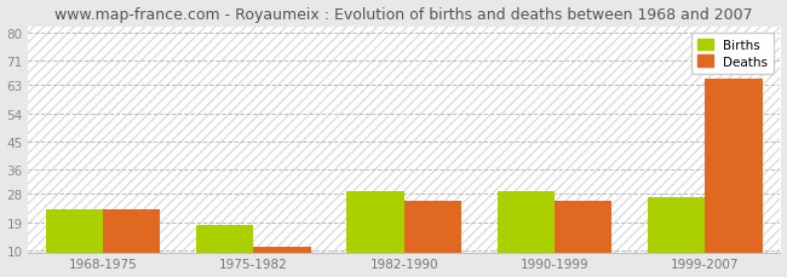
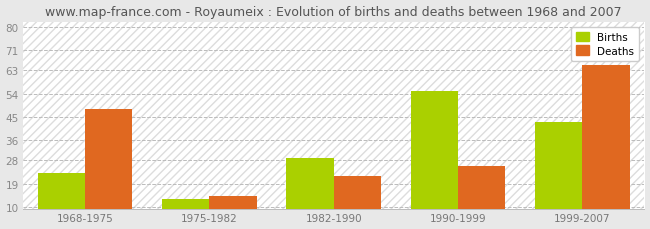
Deaths/1968-1975: 23 -> 48
Births/1975-1982: 18 -> 13
Deaths/1975-1982: 11 -> 14
Deaths/1982-1990: 26 -> 22
Births/1990-1999: 29 -> 55
Births/1999-2007: 27 -> 43
